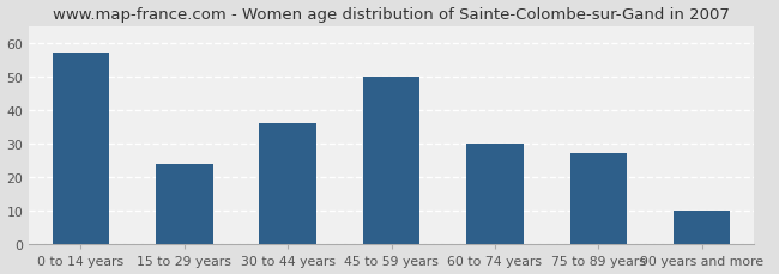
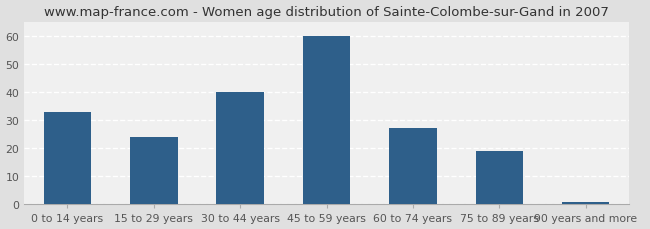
0 to 14 years: 57 -> 33
30 to 44 years: 36 -> 40
45 to 59 years: 50 -> 60
60 to 74 years: 30 -> 27
75 to 89 years: 27 -> 19
90 years and more: 10 -> 1
